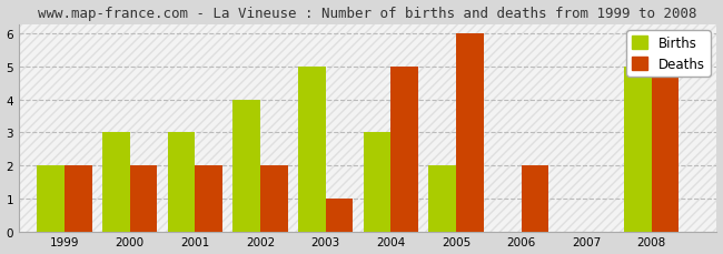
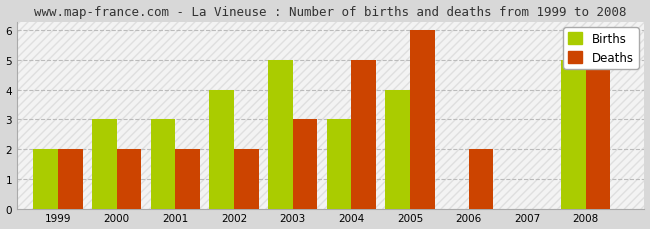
Deaths/2003: 1 -> 3
Births/2005: 2 -> 4
